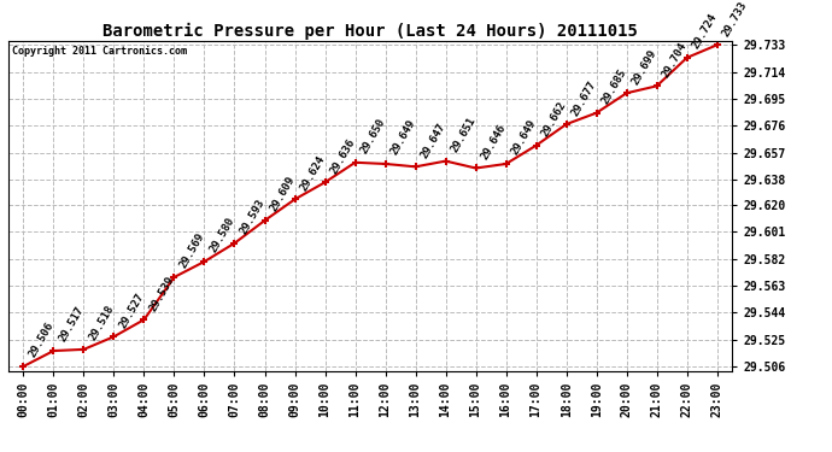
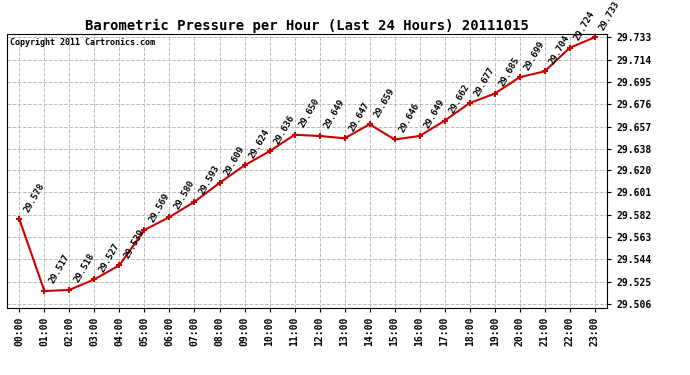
00:00: 29.506 -> 29.578
14:00: 29.651 -> 29.659
